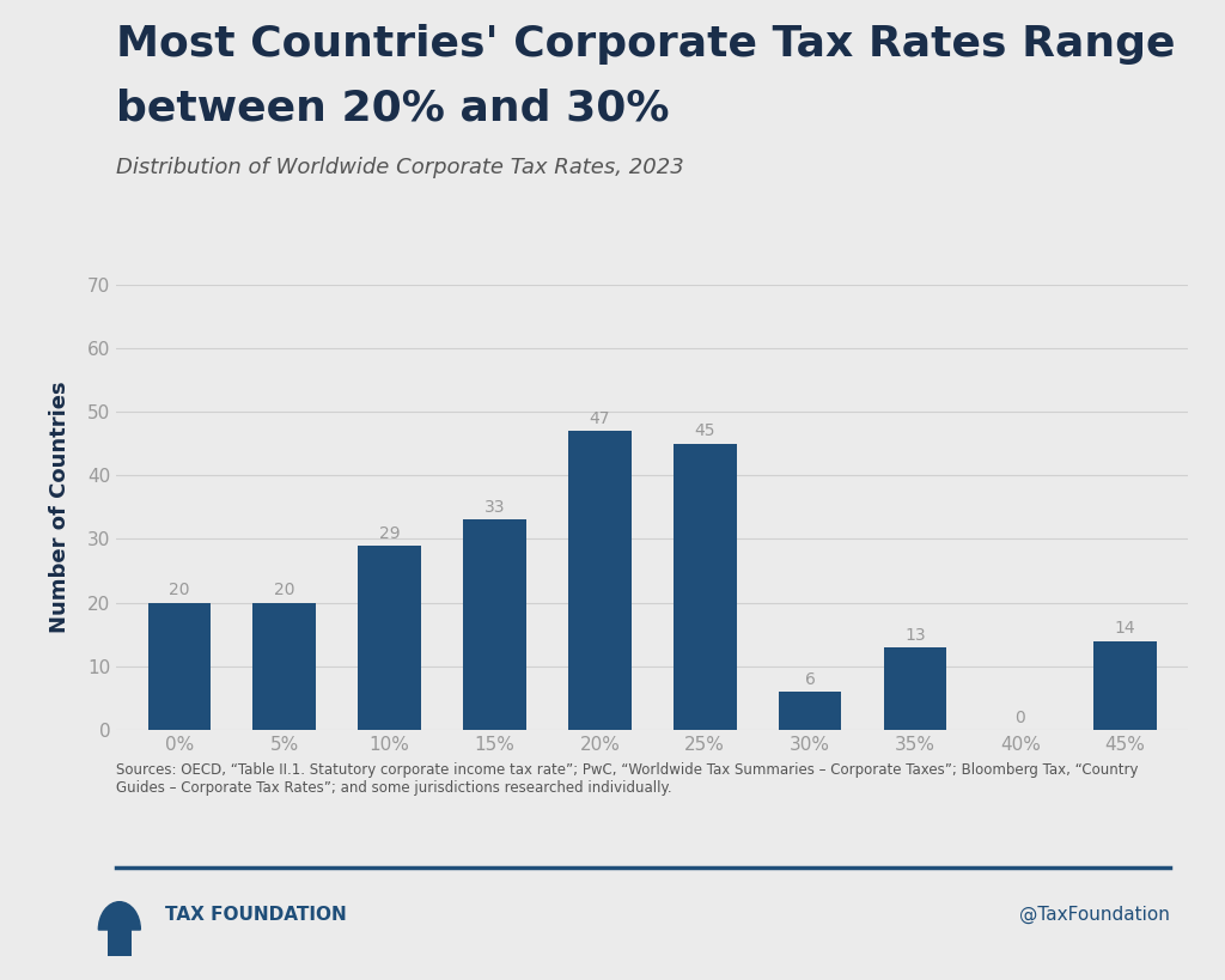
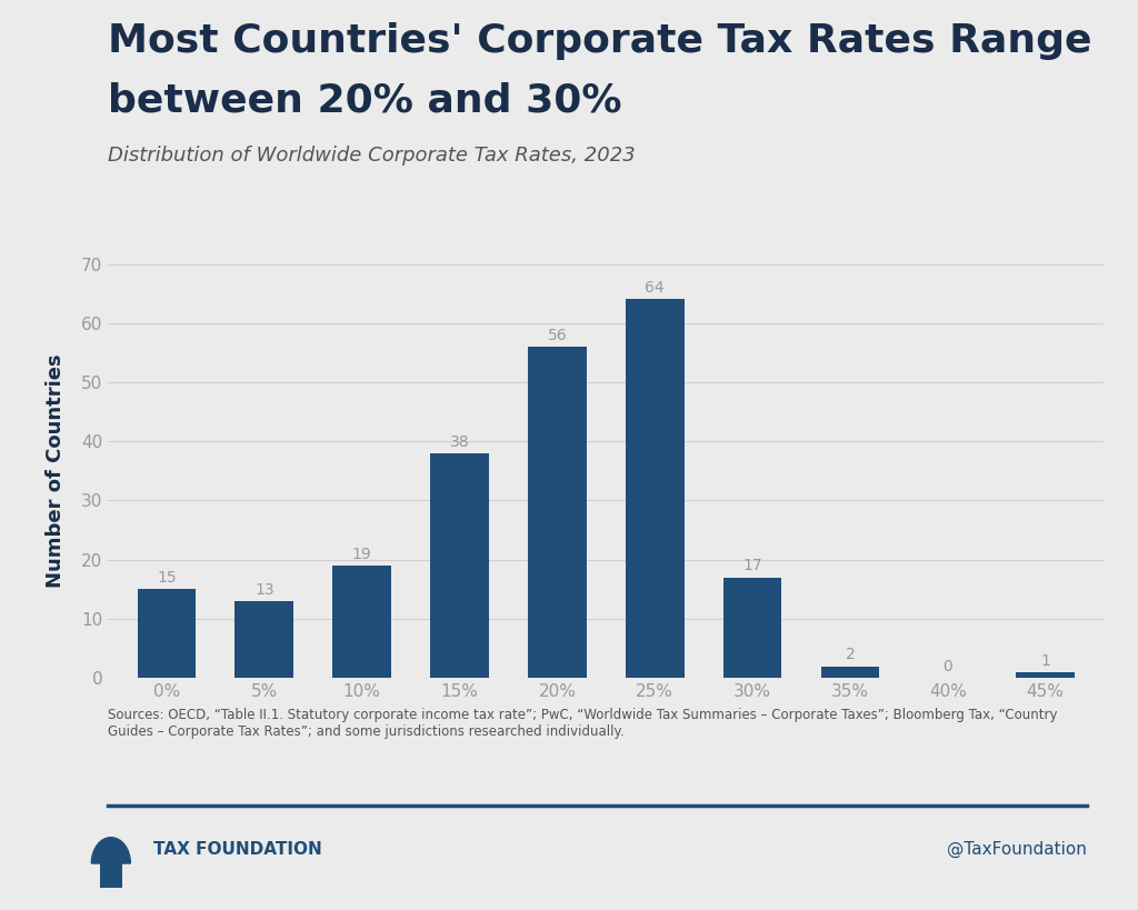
0%: 20 -> 15
5%: 20 -> 13
10%: 29 -> 19
15%: 33 -> 38
20%: 47 -> 56
25%: 45 -> 64
30%: 6 -> 17
35%: 13 -> 2
45%: 14 -> 1
